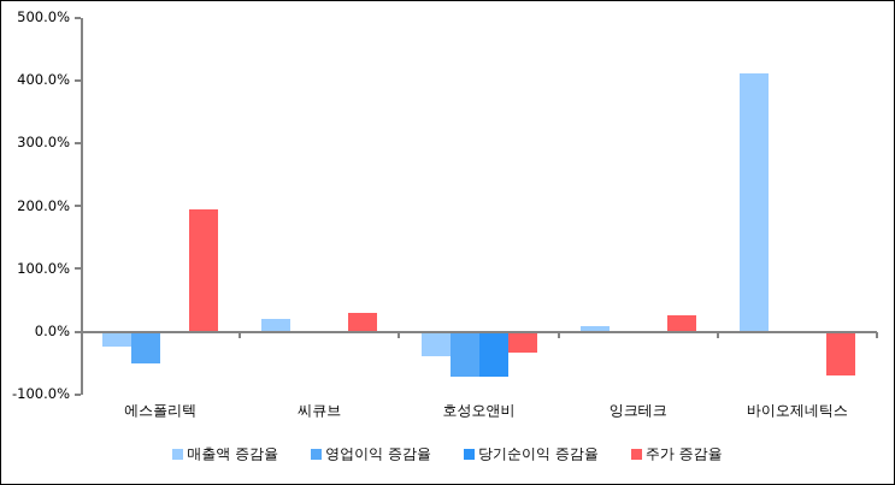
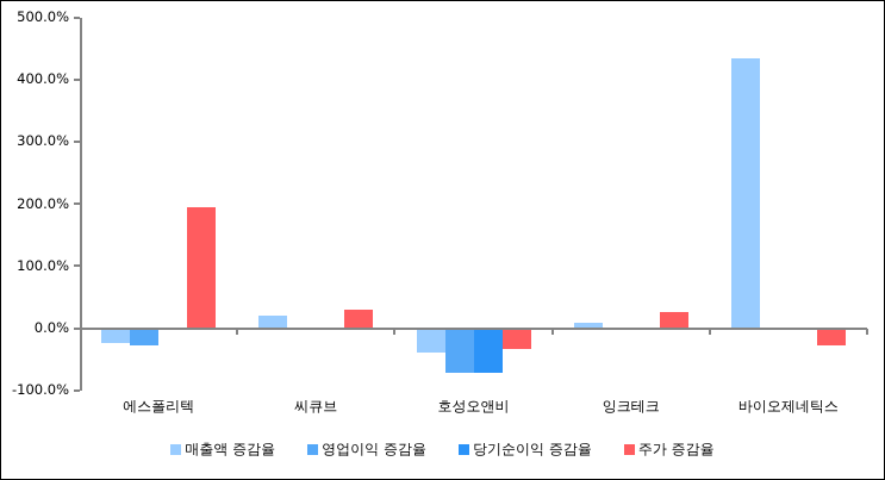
영업이익 증감율/에스폴리텍: -50% -> -30%
매출액 증감율/바이오제네틱스: 410% -> 430%
주가 증감율/바이오제네틱스: -70% -> -30%
